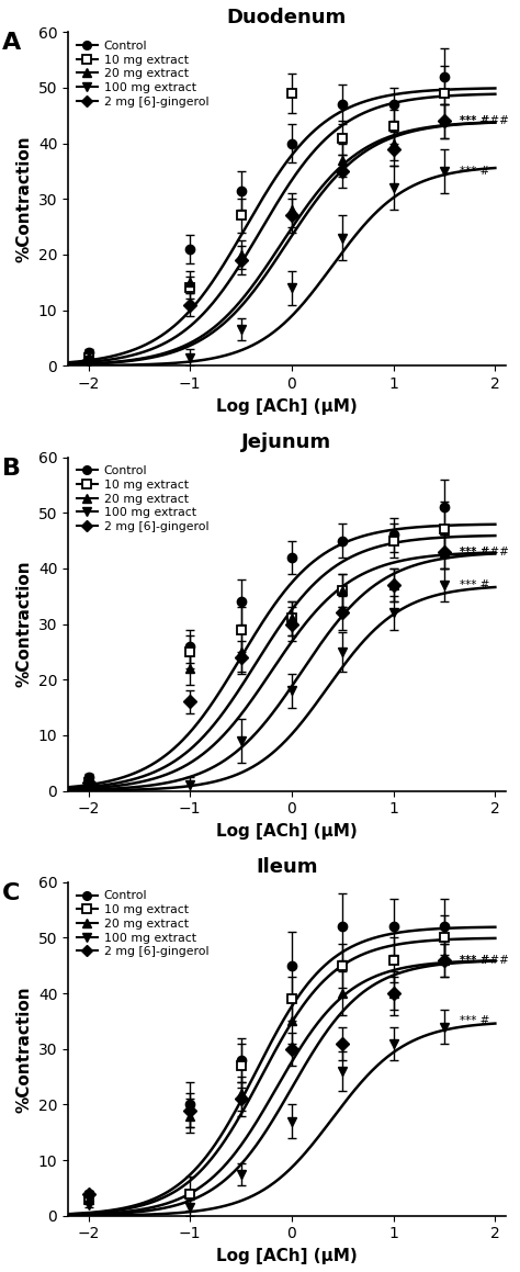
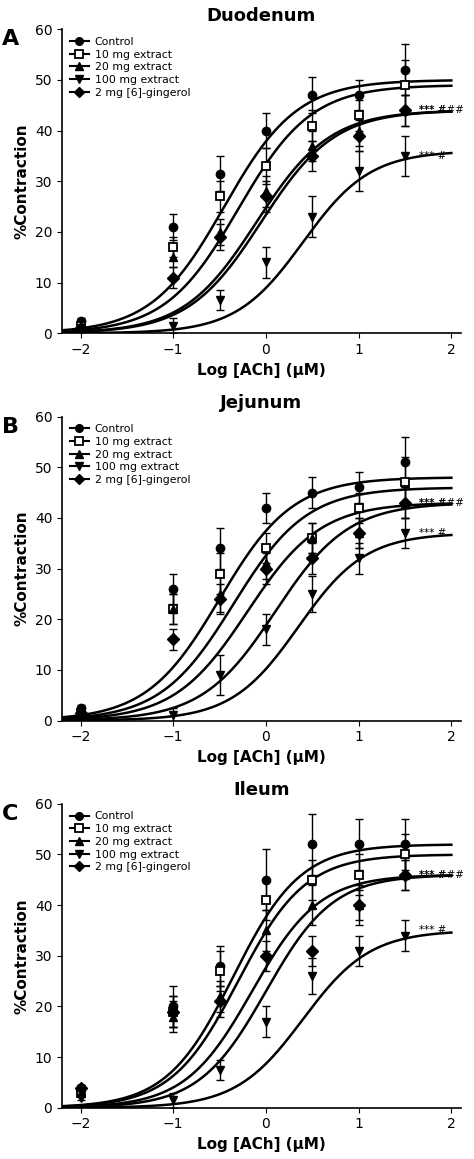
Duodenum/10 mg extract/−1: 14.0 -> 17.0
Duodenum/10 mg extract/0: 49.0 -> 33.0
Jejunum/10 mg extract/−1: 25.0 -> 22.0
Jejunum/10 mg extract/0: 31.0 -> 34.0
Jejunum/10 mg extract/1: 45.0 -> 42.0
Ileum/10 mg extract/−1: 4 -> 19
Ileum/10 mg extract/0: 39 -> 41
